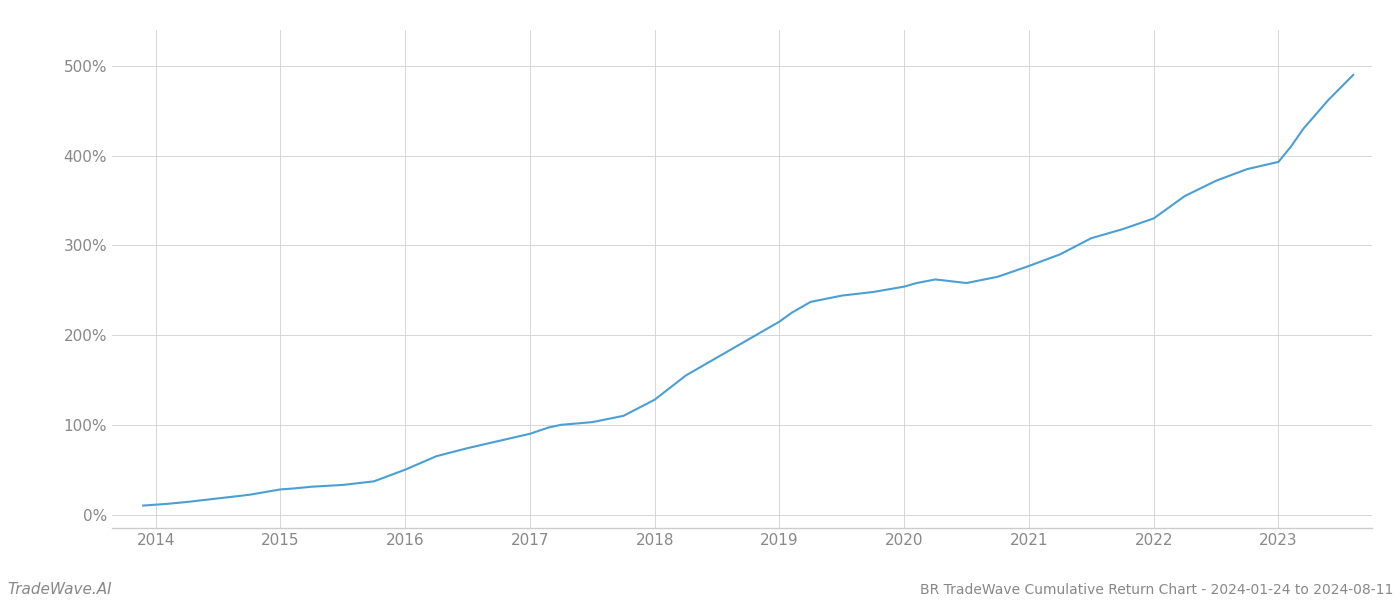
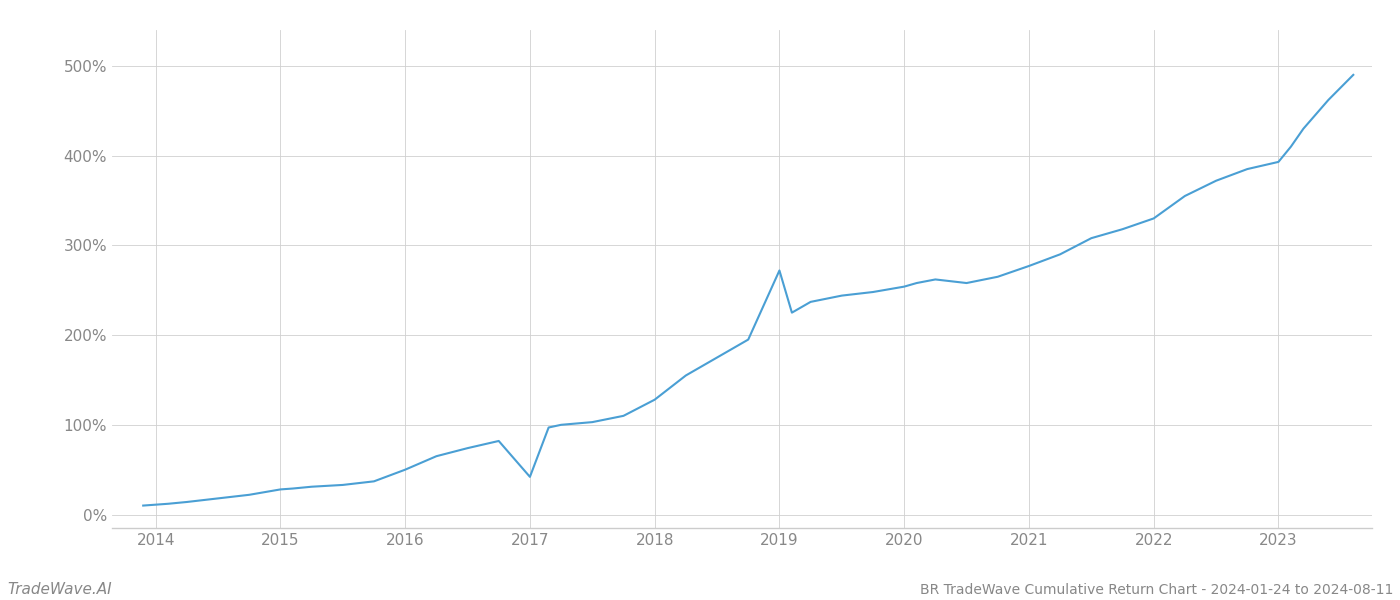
2017: 90% -> 42%
2019: 215% -> 272%
